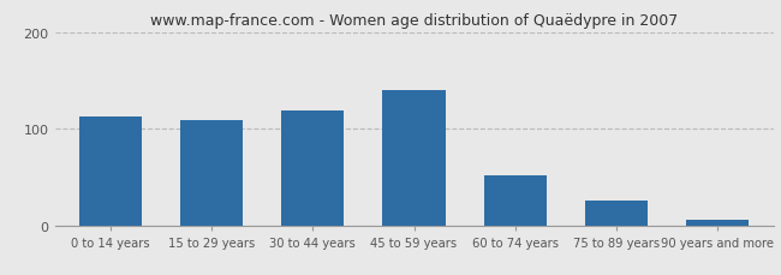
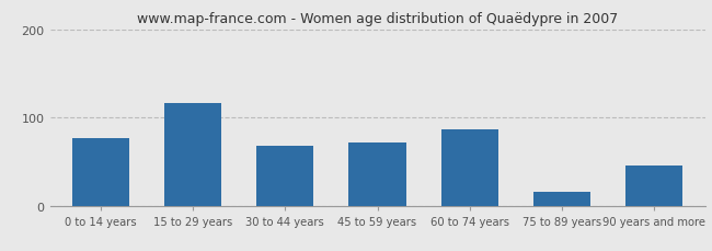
0 to 14 years: 113 -> 76
15 to 29 years: 109 -> 116
30 to 44 years: 119 -> 68
45 to 59 years: 140 -> 72
60 to 74 years: 52 -> 86
75 to 89 years: 25 -> 16
90 years and more: 6 -> 46
